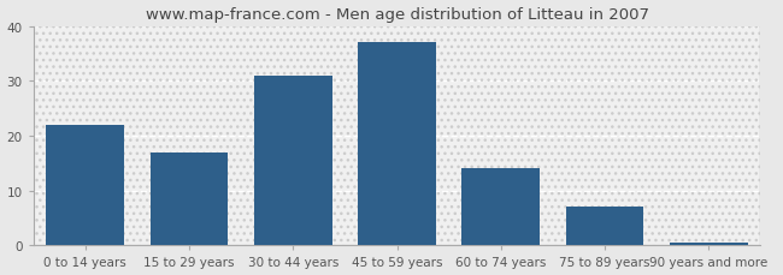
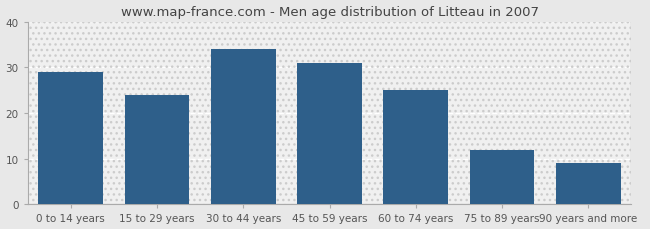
0 to 14 years: 22.0 -> 29.0
15 to 29 years: 17.0 -> 24.0
30 to 44 years: 31.0 -> 34.0
45 to 59 years: 37.0 -> 31.0
60 to 74 years: 14.0 -> 25.0
75 to 89 years: 7.0 -> 12.0
90 years and more: 0.5 -> 9.0
